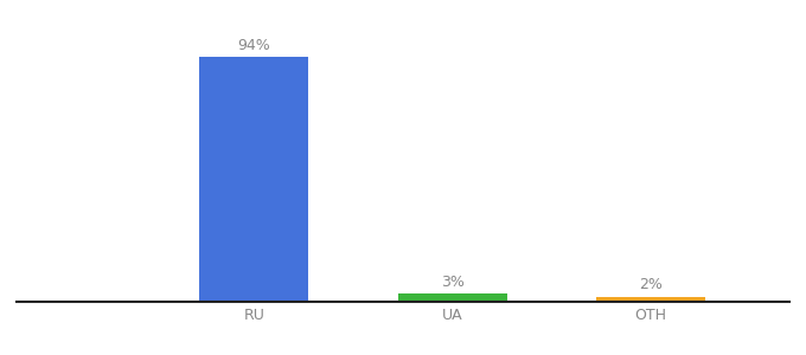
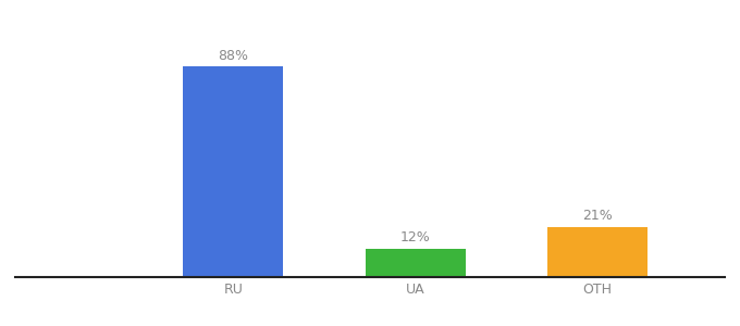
RU: 94% -> 88%
UA: 3% -> 12%
OTH: 2% -> 21%
